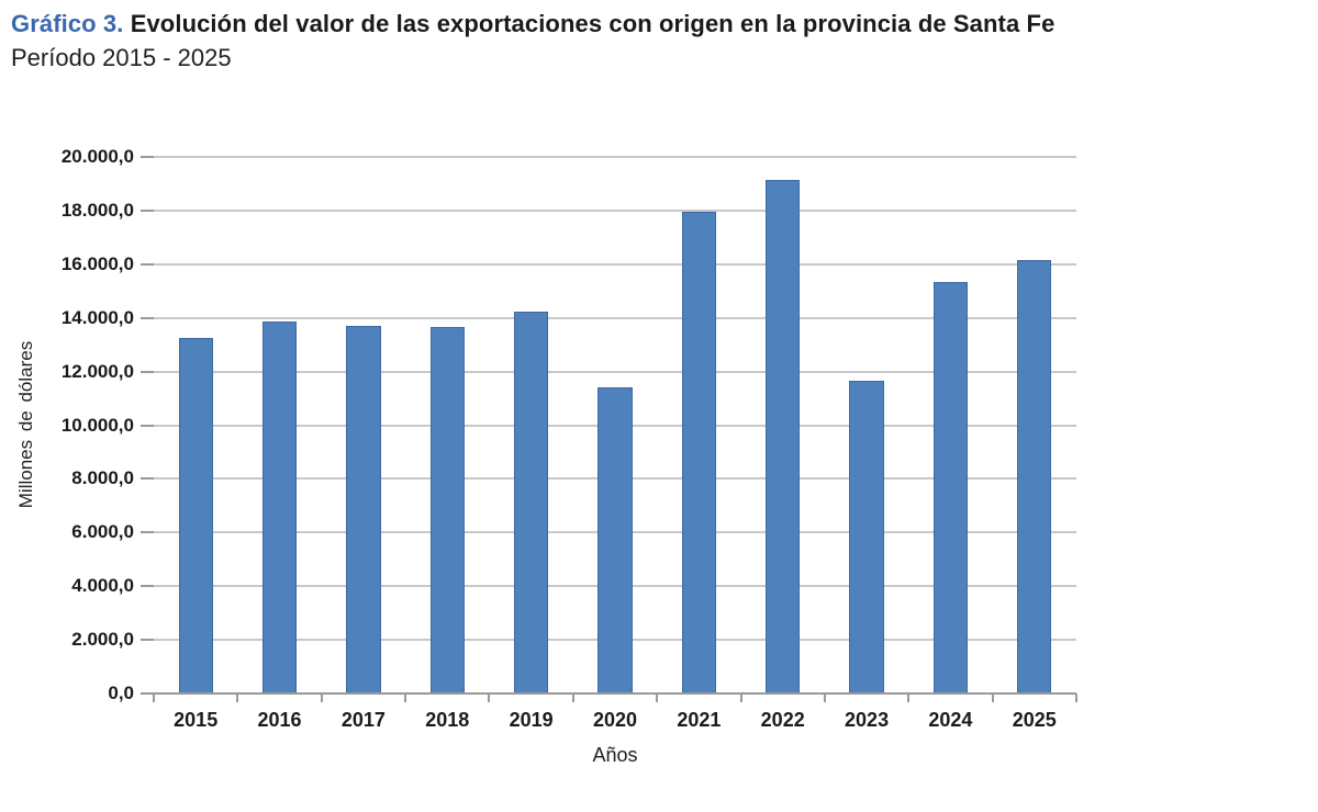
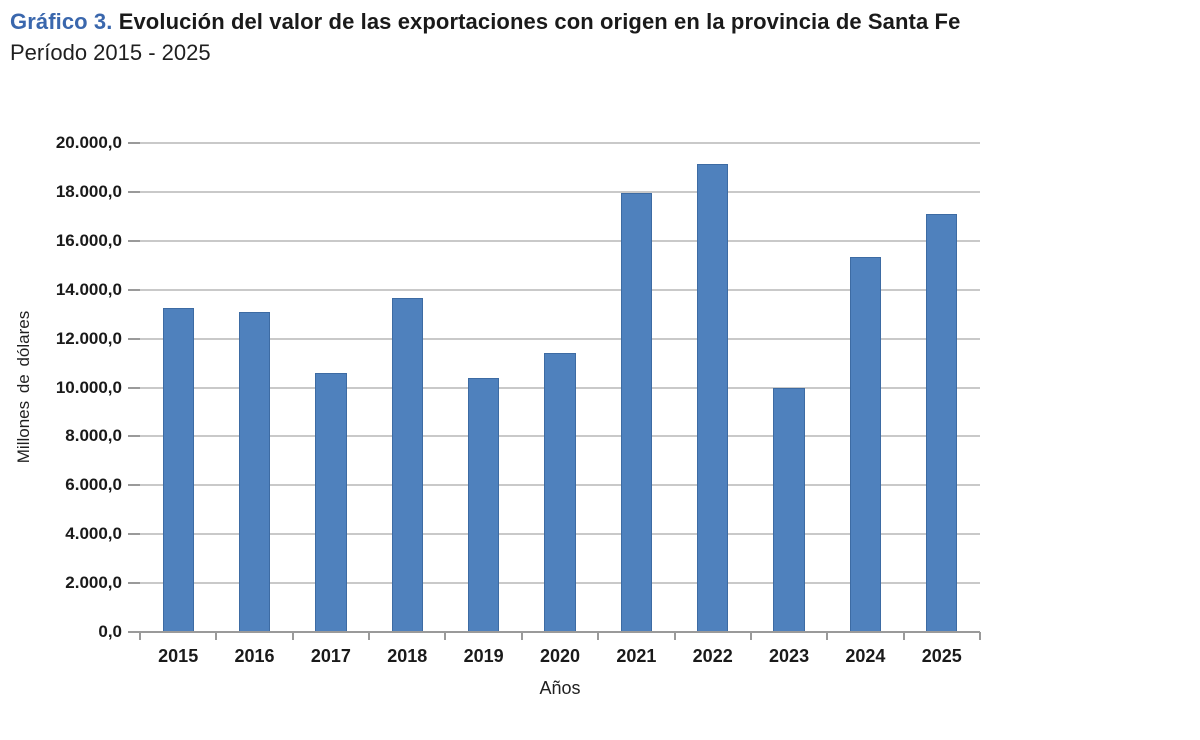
2016: 13800 -> 13100
2017: 13700 -> 10600
2019: 14200 -> 10400
2023: 11600 -> 10000
2025: 16200 -> 17100
